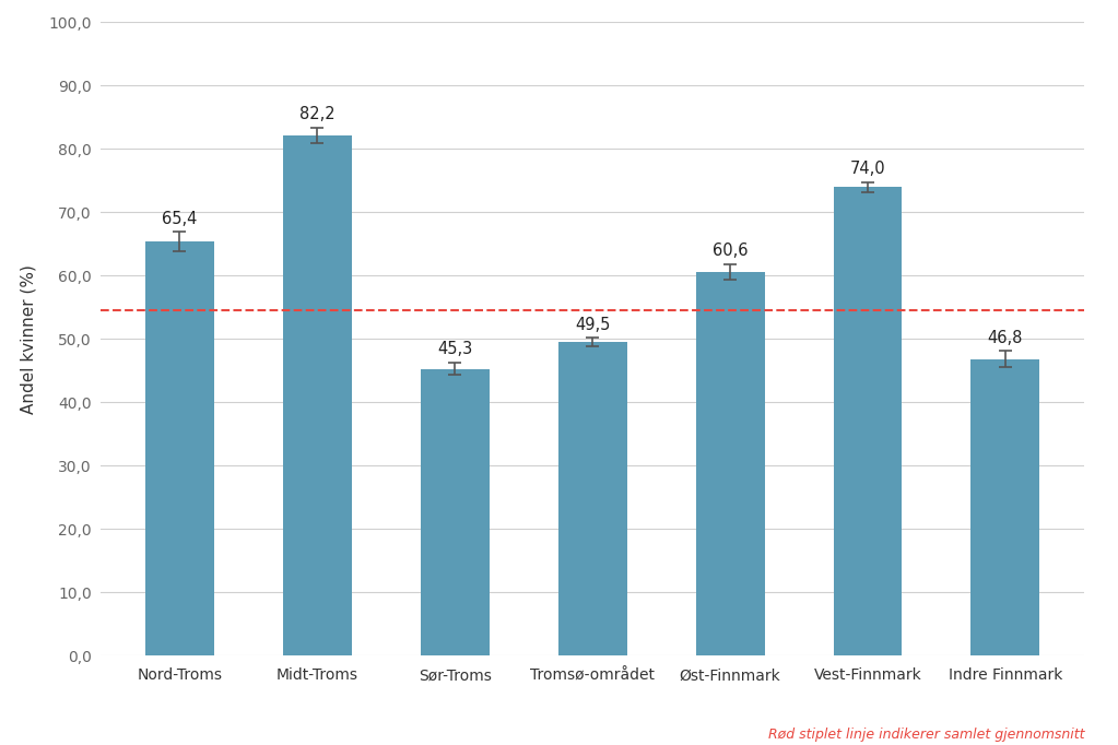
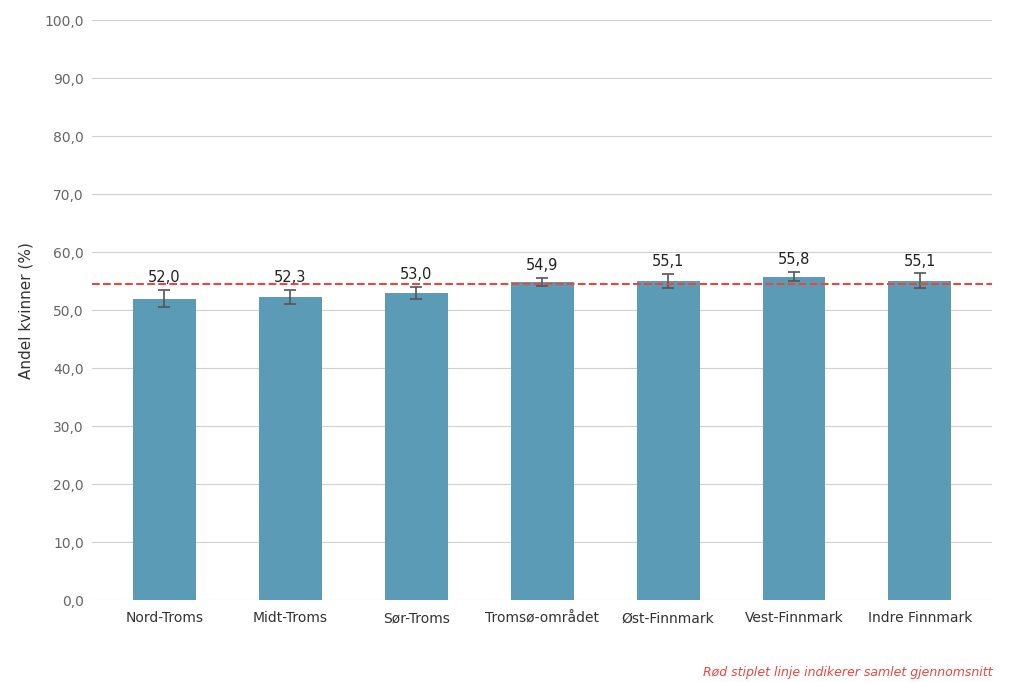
Nord-Troms: 65,4 -> 52,0
Midt-Troms: 82,2 -> 52,3
Sør-Troms: 45,3 -> 53,0
Tromsø-området: 49,5 -> 54,9
Øst-Finnmark: 60,6 -> 55,1
Vest-Finnmark: 74,0 -> 55,8
Indre Finnmark: 46,8 -> 55,1
